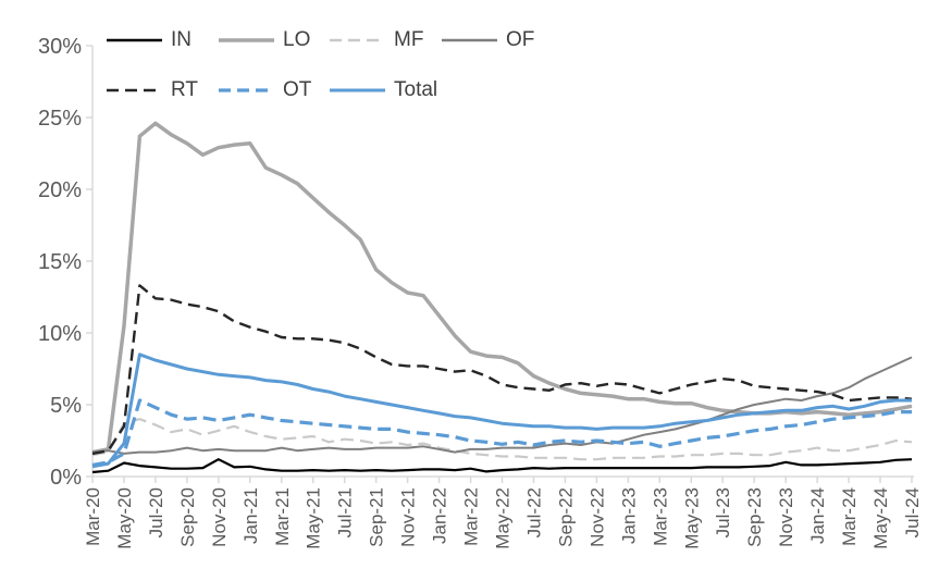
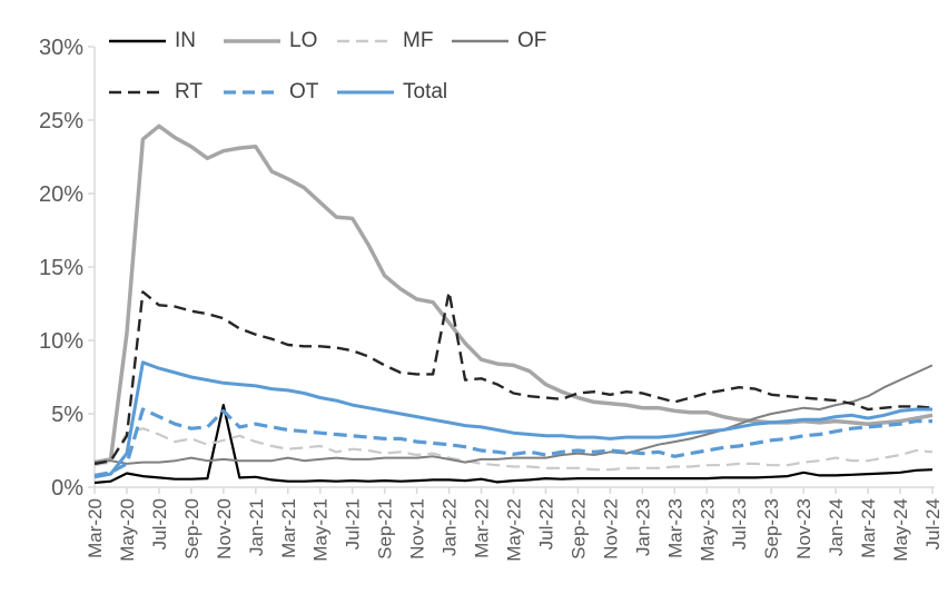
IN/Nov-20: 1.2% -> 5.6%
OT/Nov-20: 3.9% -> 5.2%
LO/Jul-21: 17.5% -> 18.3%
RT/Jan-22: 7.5% -> 13.3%
